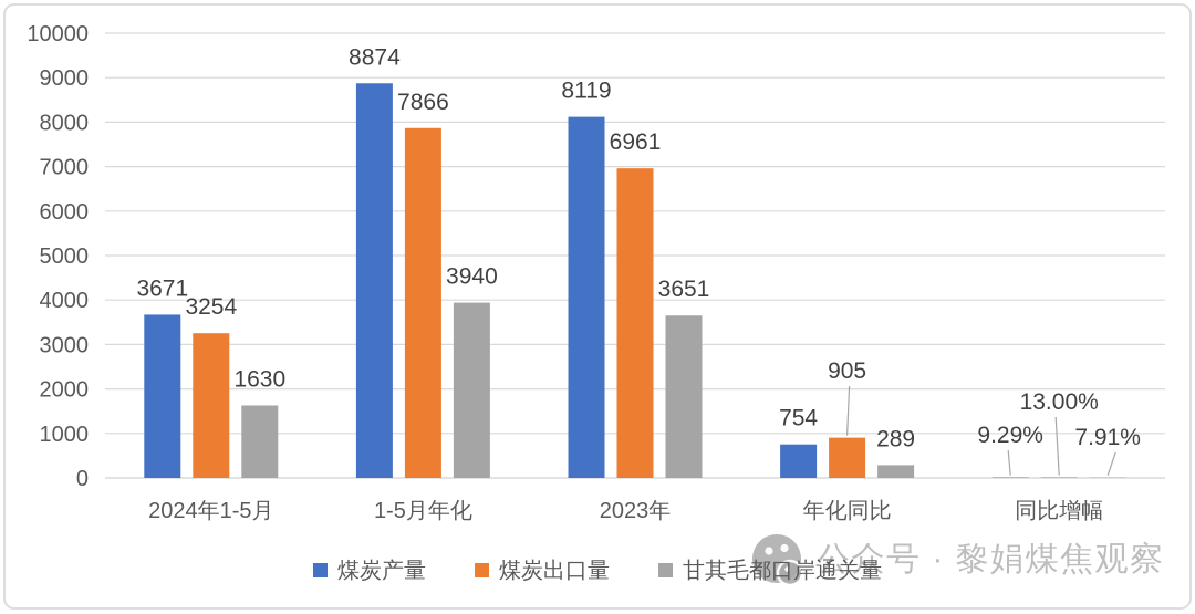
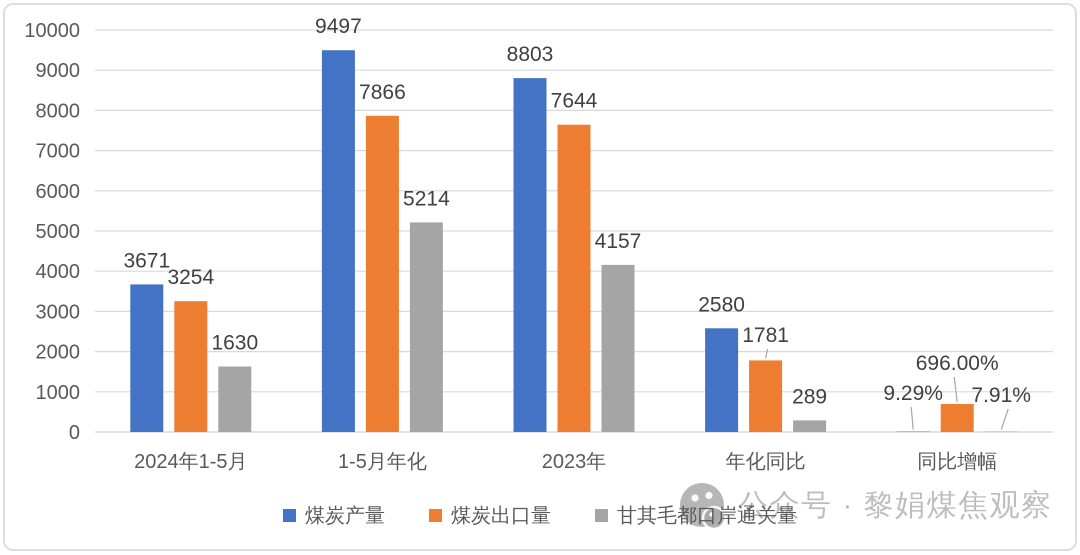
煤炭产量/1-5月年化: 8874 -> 9497
甘其毛都口岸通关量/1-5月年化: 3940 -> 5214
煤炭产量/2023年: 8119 -> 8803
煤炭出口量/2023年: 6961 -> 7644
甘其毛都口岸通关量/2023年: 3651 -> 4157
煤炭产量/年化同比: 754 -> 2580
煤炭出口量/年化同比: 905 -> 1781
煤炭出口量/同比增幅: 13.00% -> 696.00%
